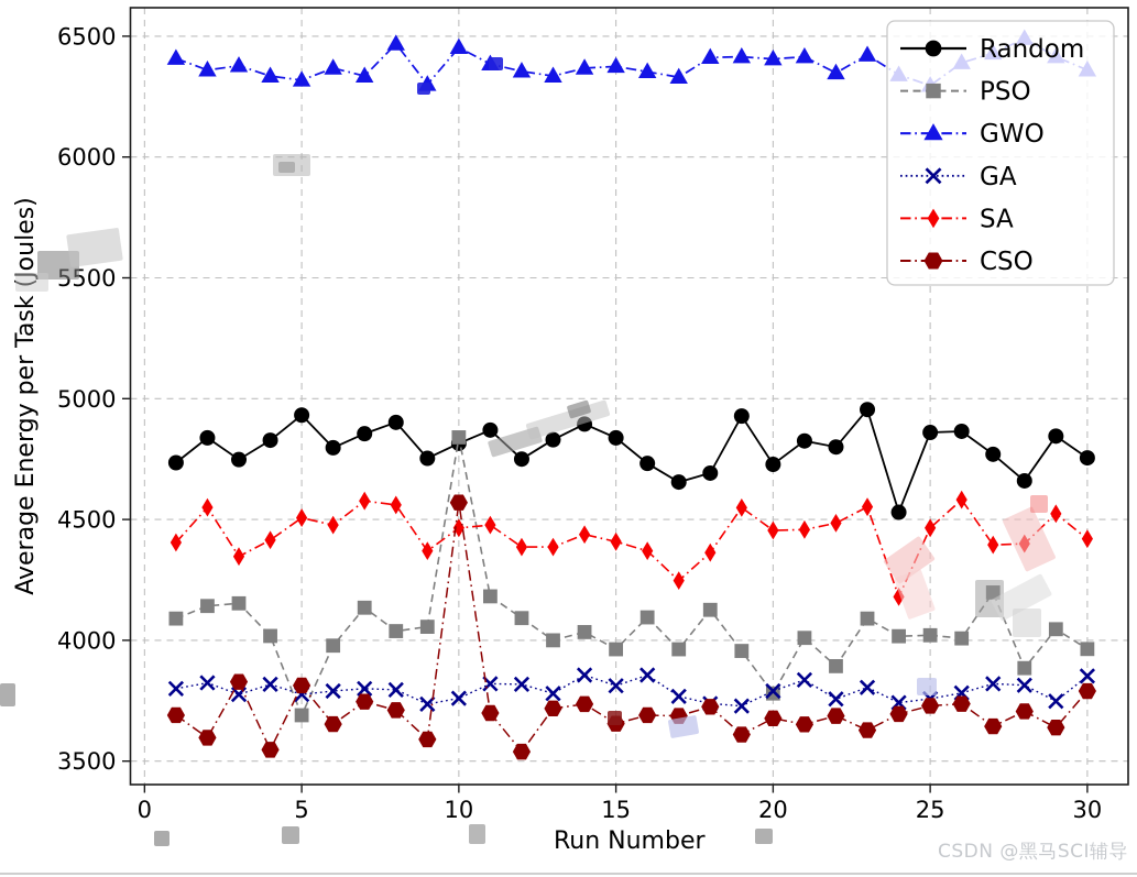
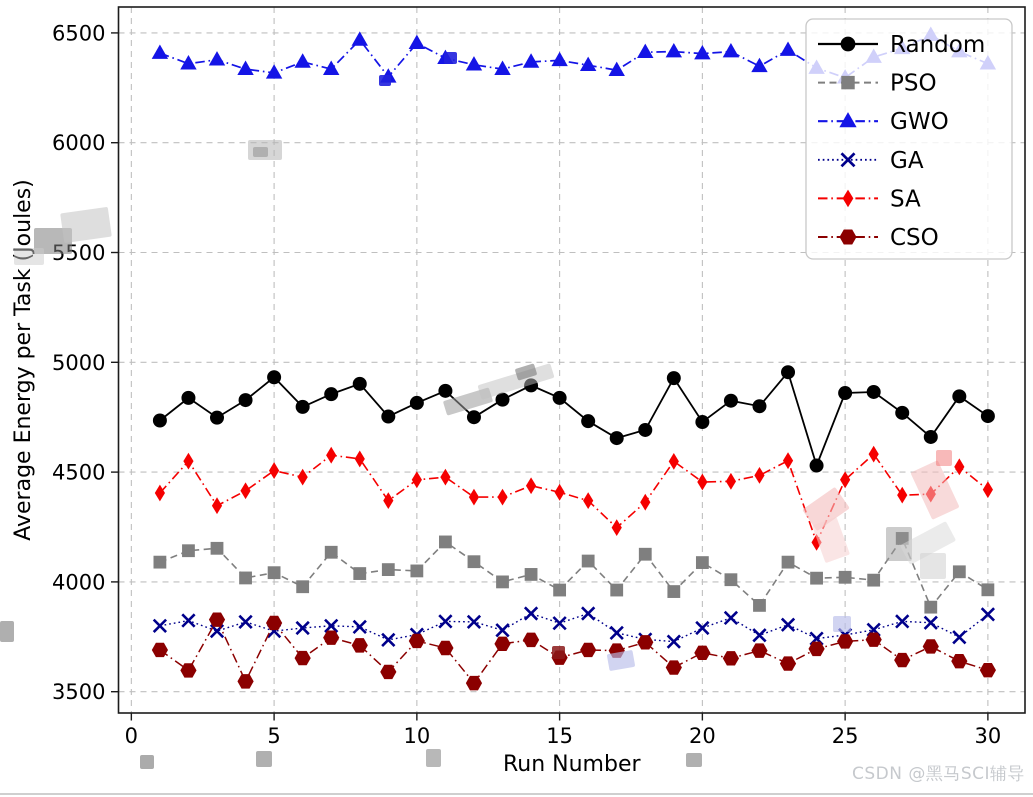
PSO/5: 3690 -> 4040
PSO/10: 4840 -> 4050
CSO/10: 4570 -> 3730
PSO/20: 3780 -> 4090
CSO/30: 3790 -> 3600
